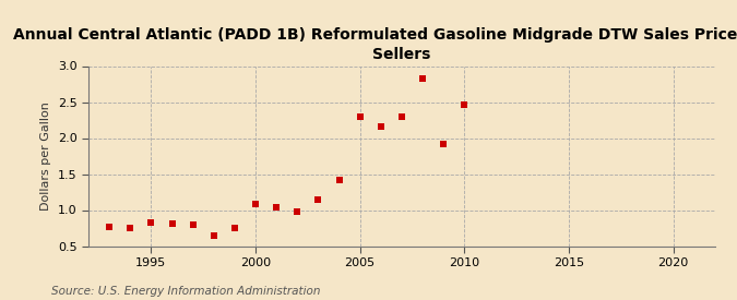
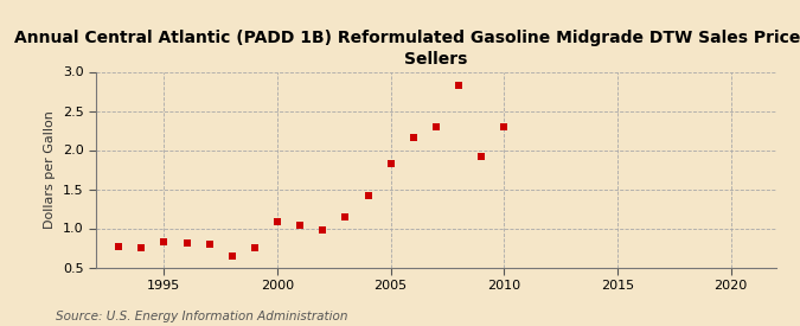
2005: 2.30 -> 1.82
2010: 2.46 -> 2.29
